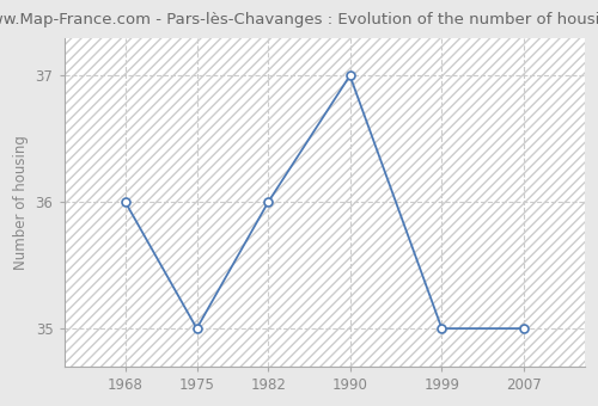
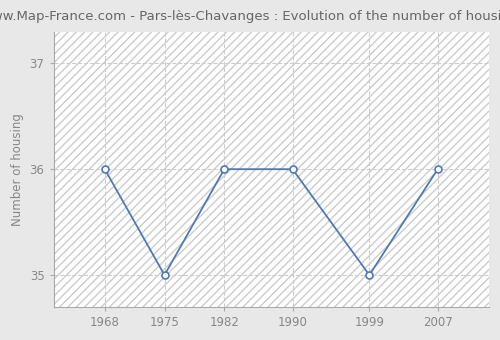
1990: 37 -> 36
2007: 35 -> 36
